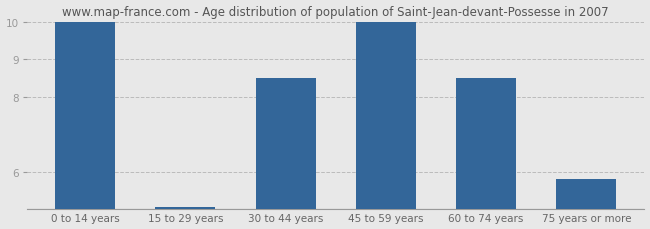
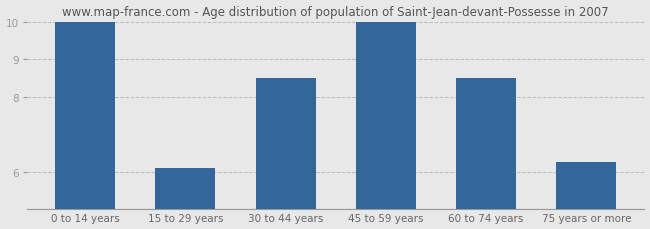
15 to 29 years: 5.05 -> 6.10
75 years or more: 5.80 -> 6.25
